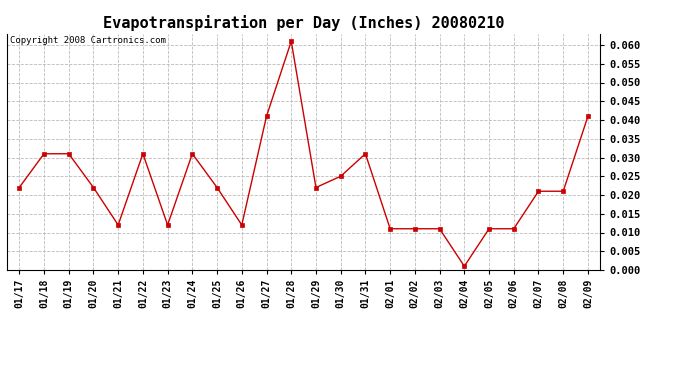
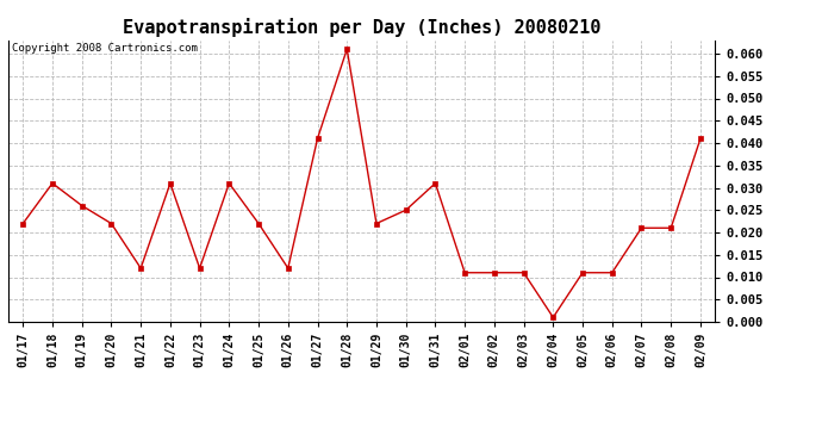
01/19: 0.031 -> 0.026
